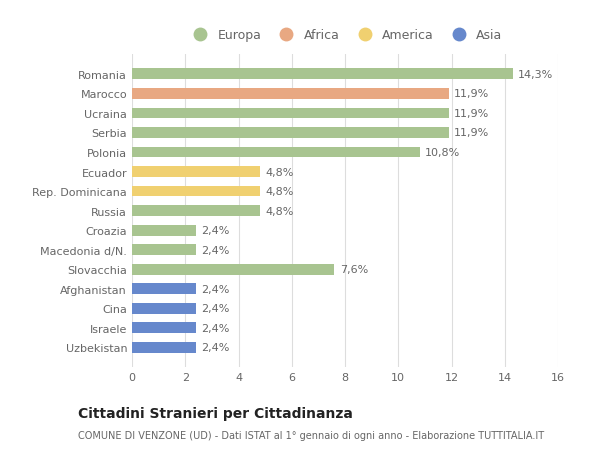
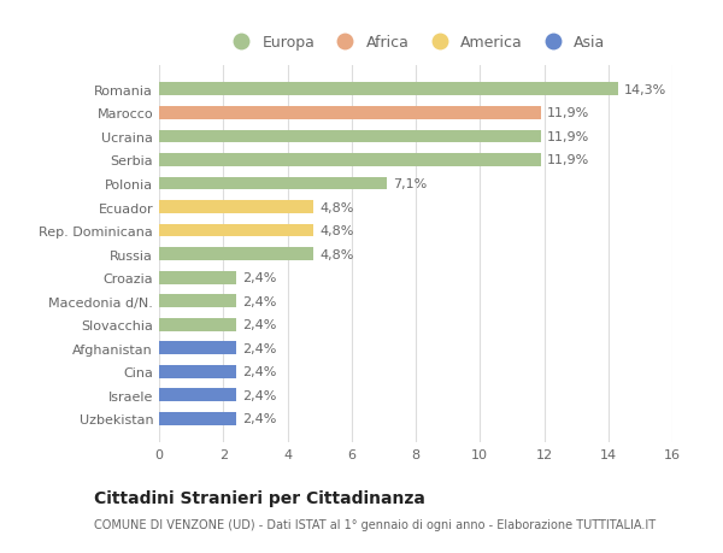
Polonia: 10,8% -> 7,1%
Slovacchia: 7,6% -> 2,4%
